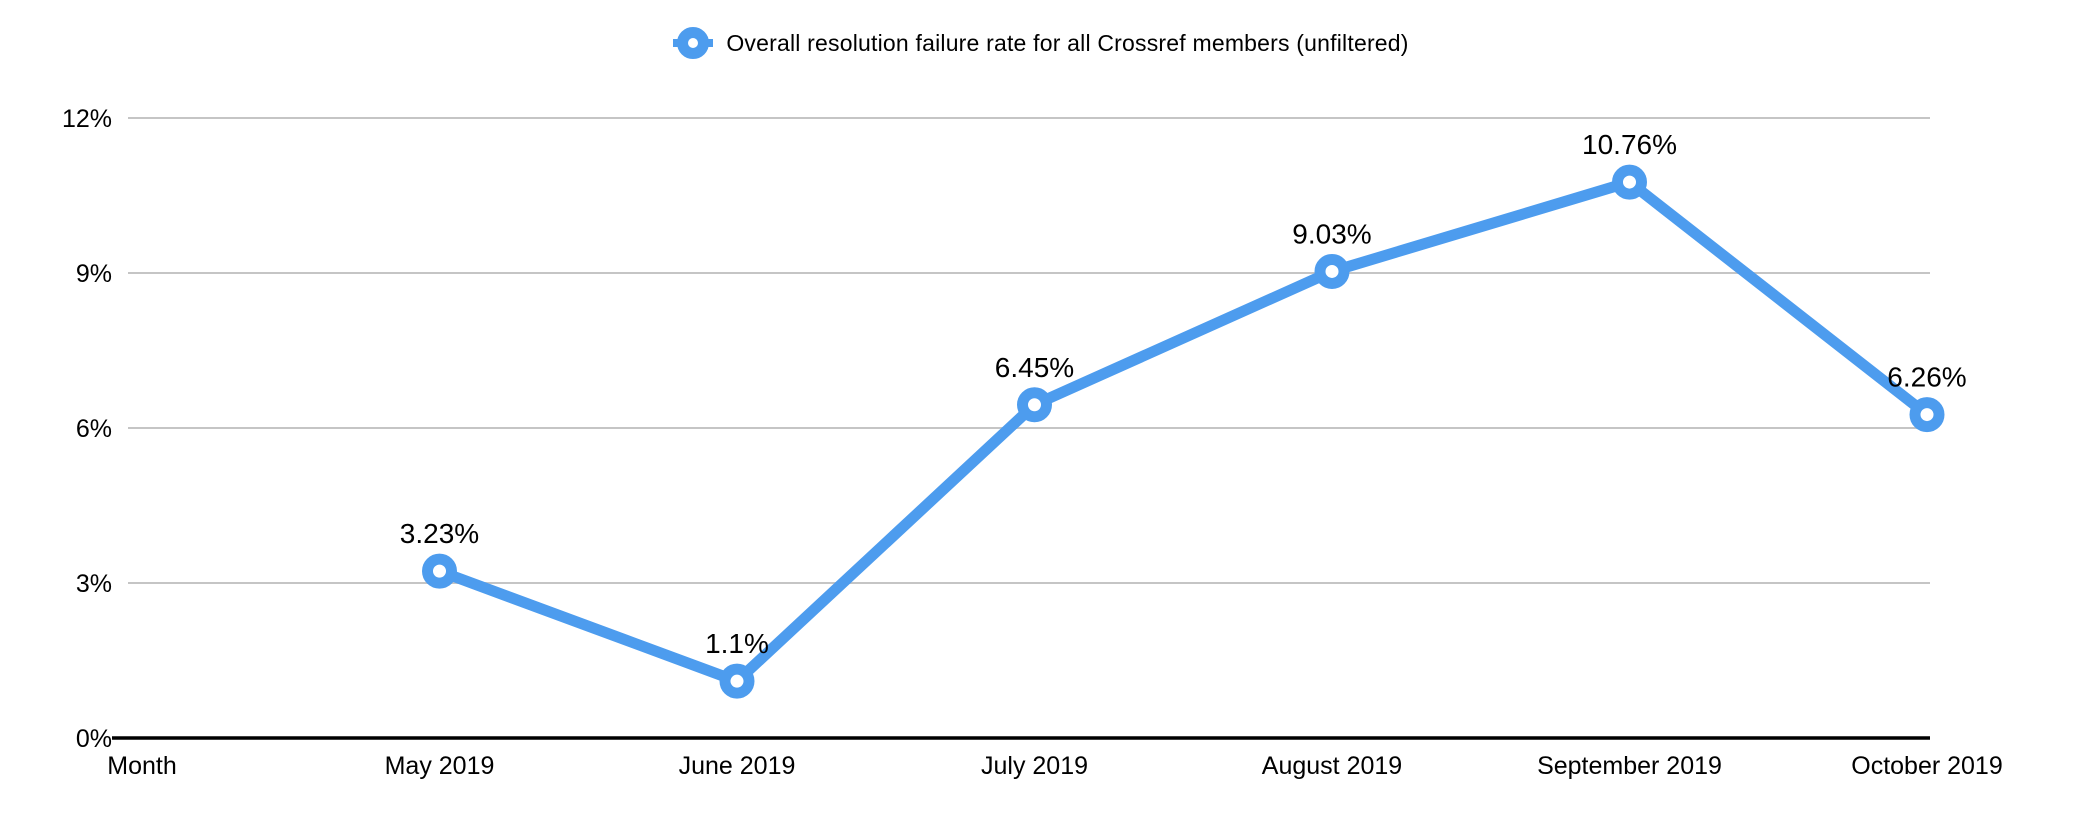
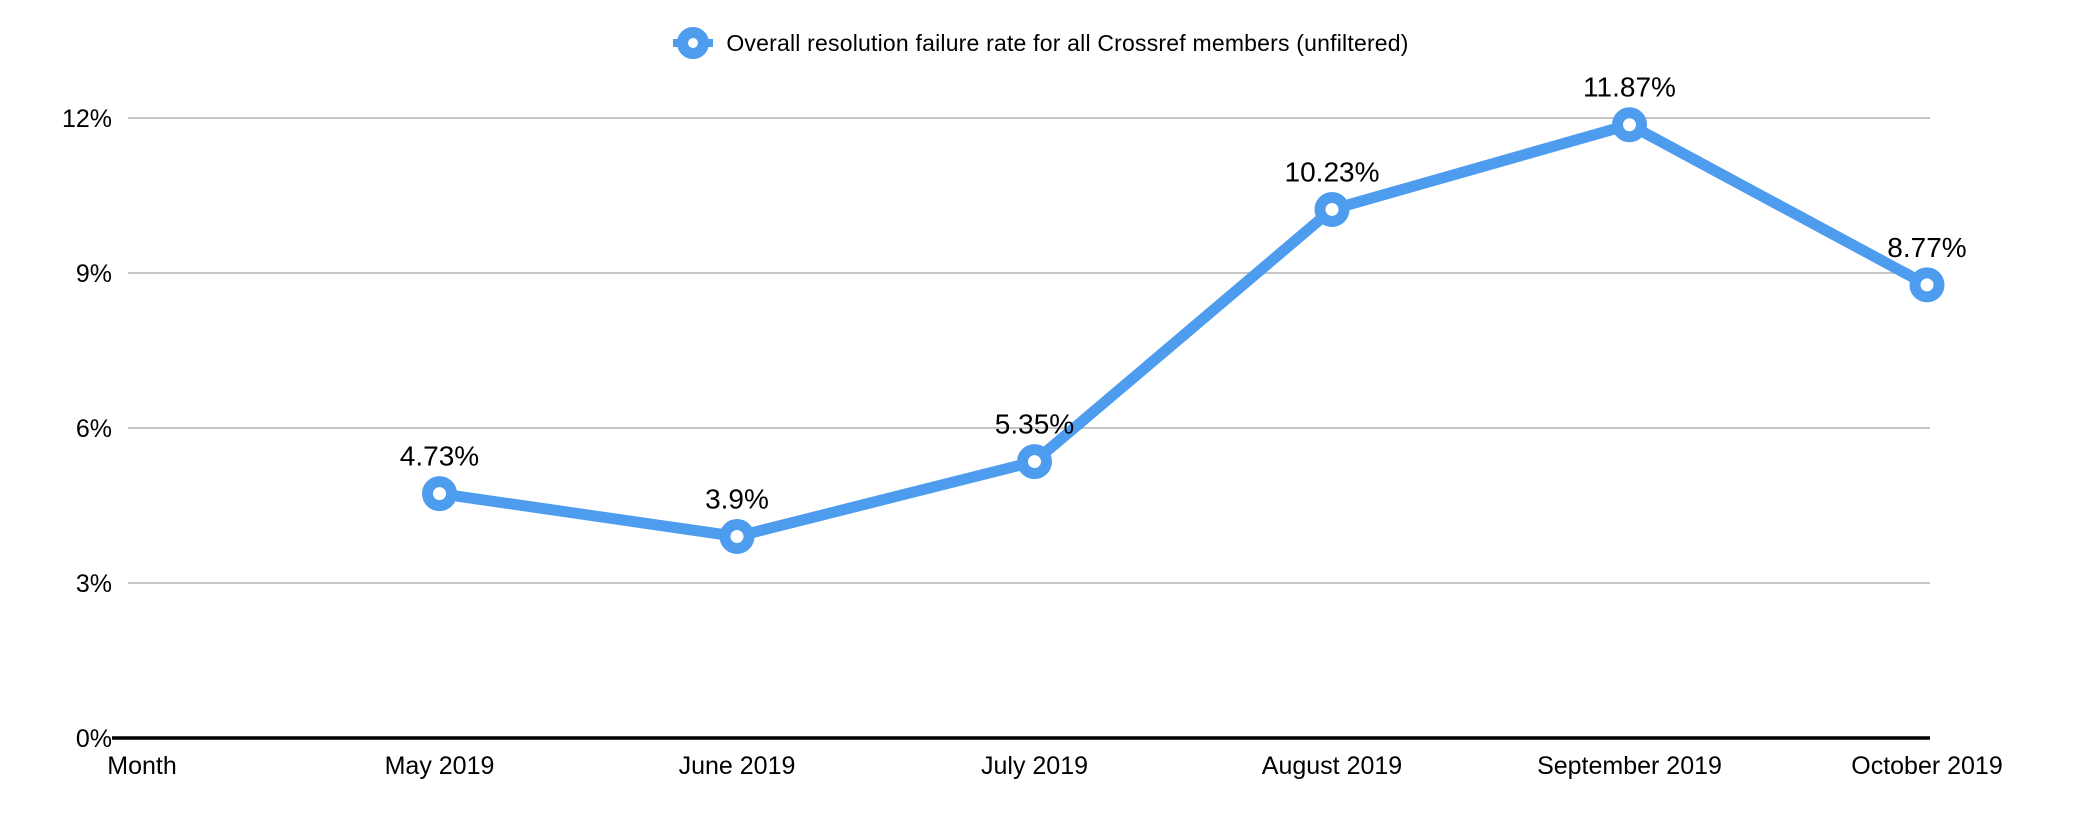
May 2019: 3.23% -> 4.73%
June 2019: 1.1% -> 3.9%
July 2019: 6.45% -> 5.35%
August 2019: 9.03% -> 10.23%
September 2019: 10.76% -> 11.87%
October 2019: 6.26% -> 8.77%
